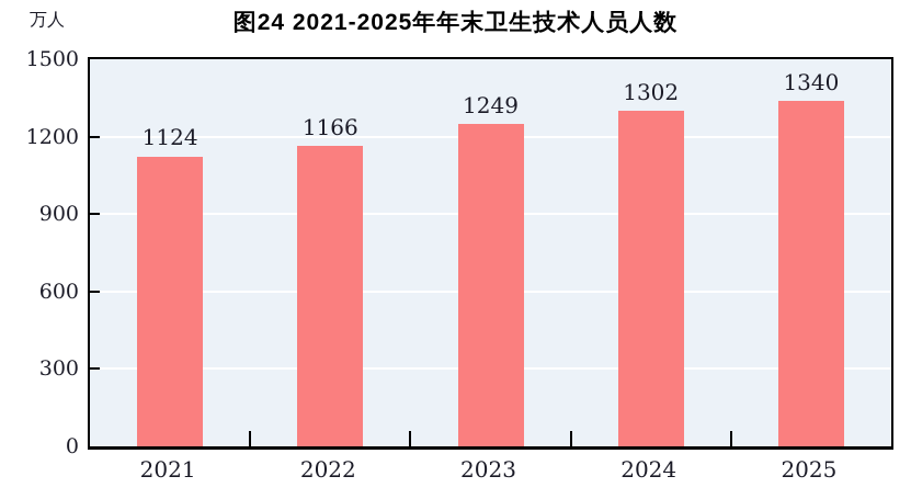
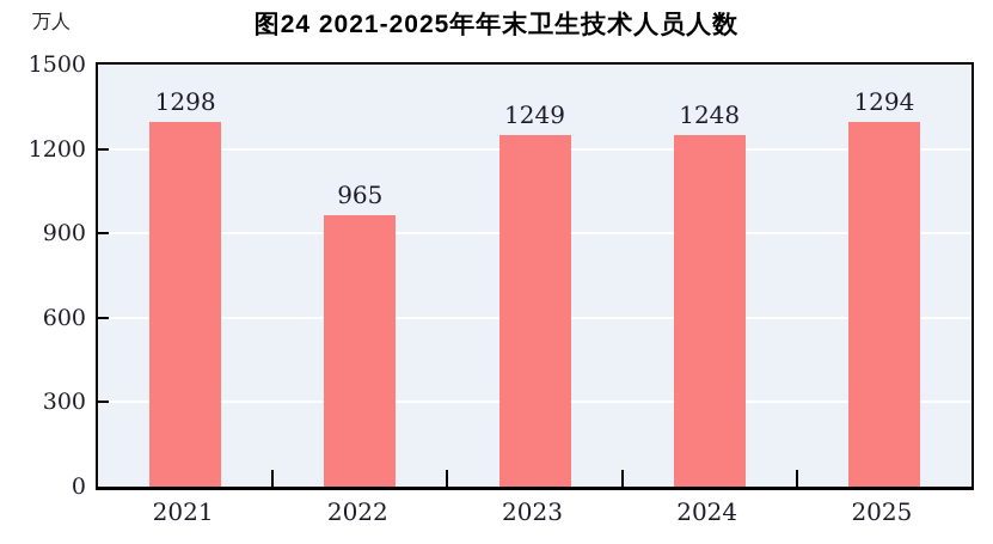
2021: 1124 -> 1298
2022: 1166 -> 965
2024: 1302 -> 1248
2025: 1340 -> 1294
